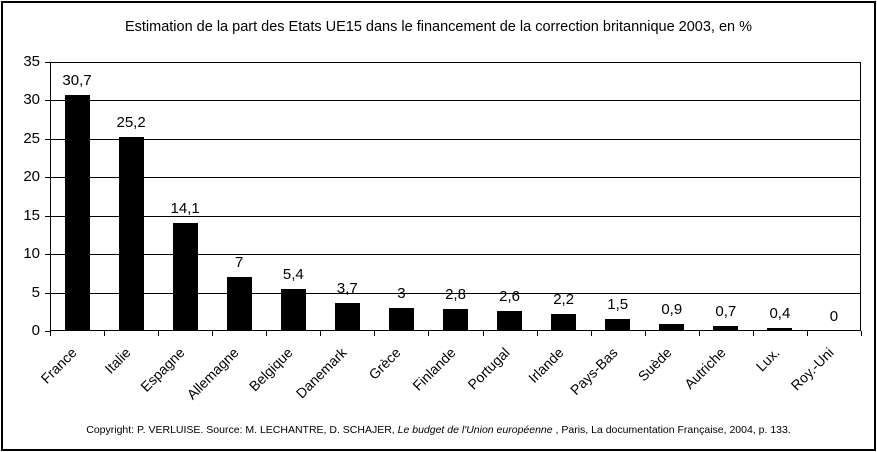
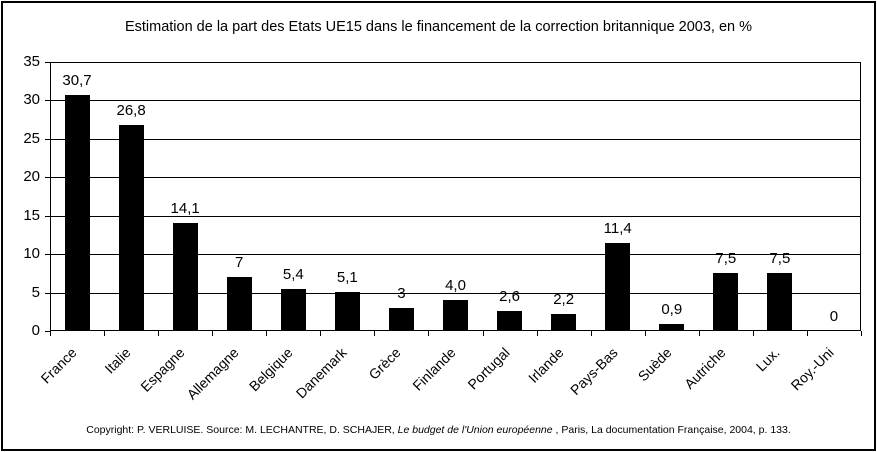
Italie: 25,2 -> 26,8
Danemark: 3,7 -> 5,1
Finlande: 2,8 -> 4,0
Pays-Bas: 1,5 -> 11,4
Autriche: 0,7 -> 7,5
Lux.: 0,4 -> 7,5
